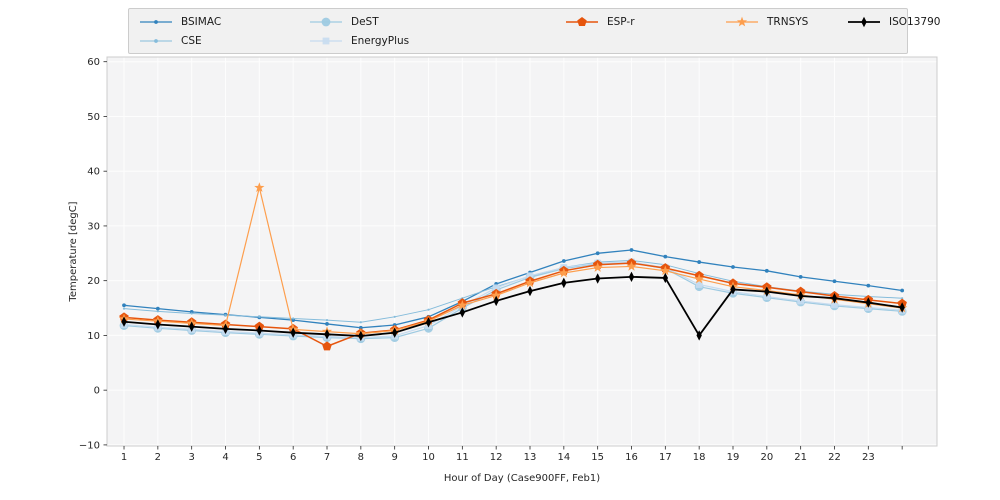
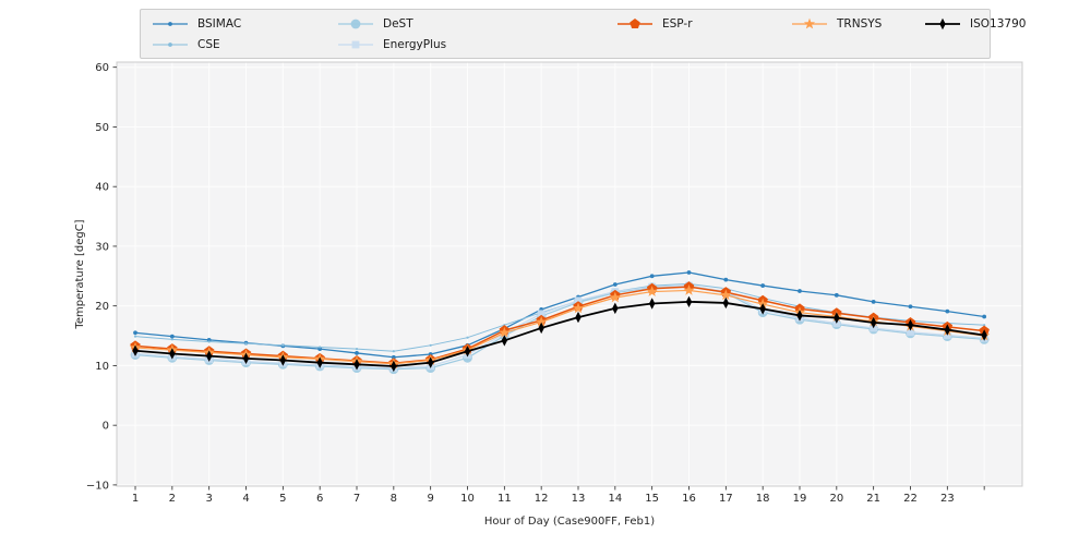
TRNSYS/5: 37 -> 11
ESP-r/7: 8 -> 11
ISO13790/18: 10 -> 20
